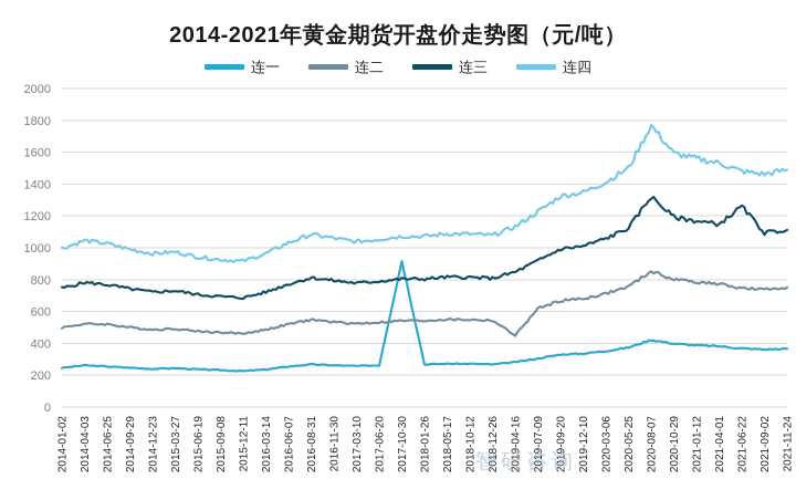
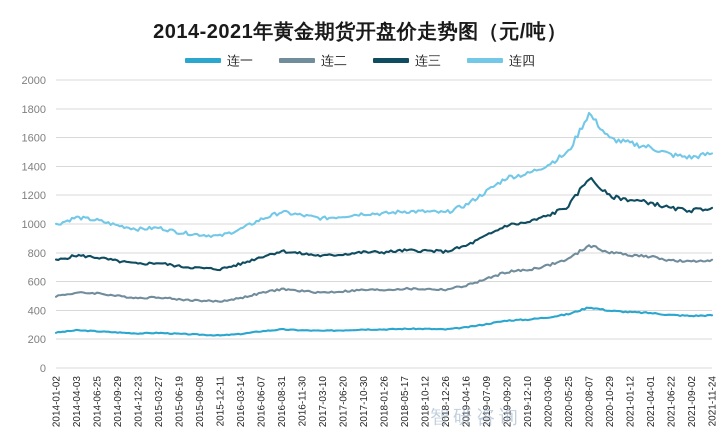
连一/2017-10-30: 920 -> 270
连二/2019-04-16: 450 -> 570
连三/2021-06-22: 1260 -> 1110
